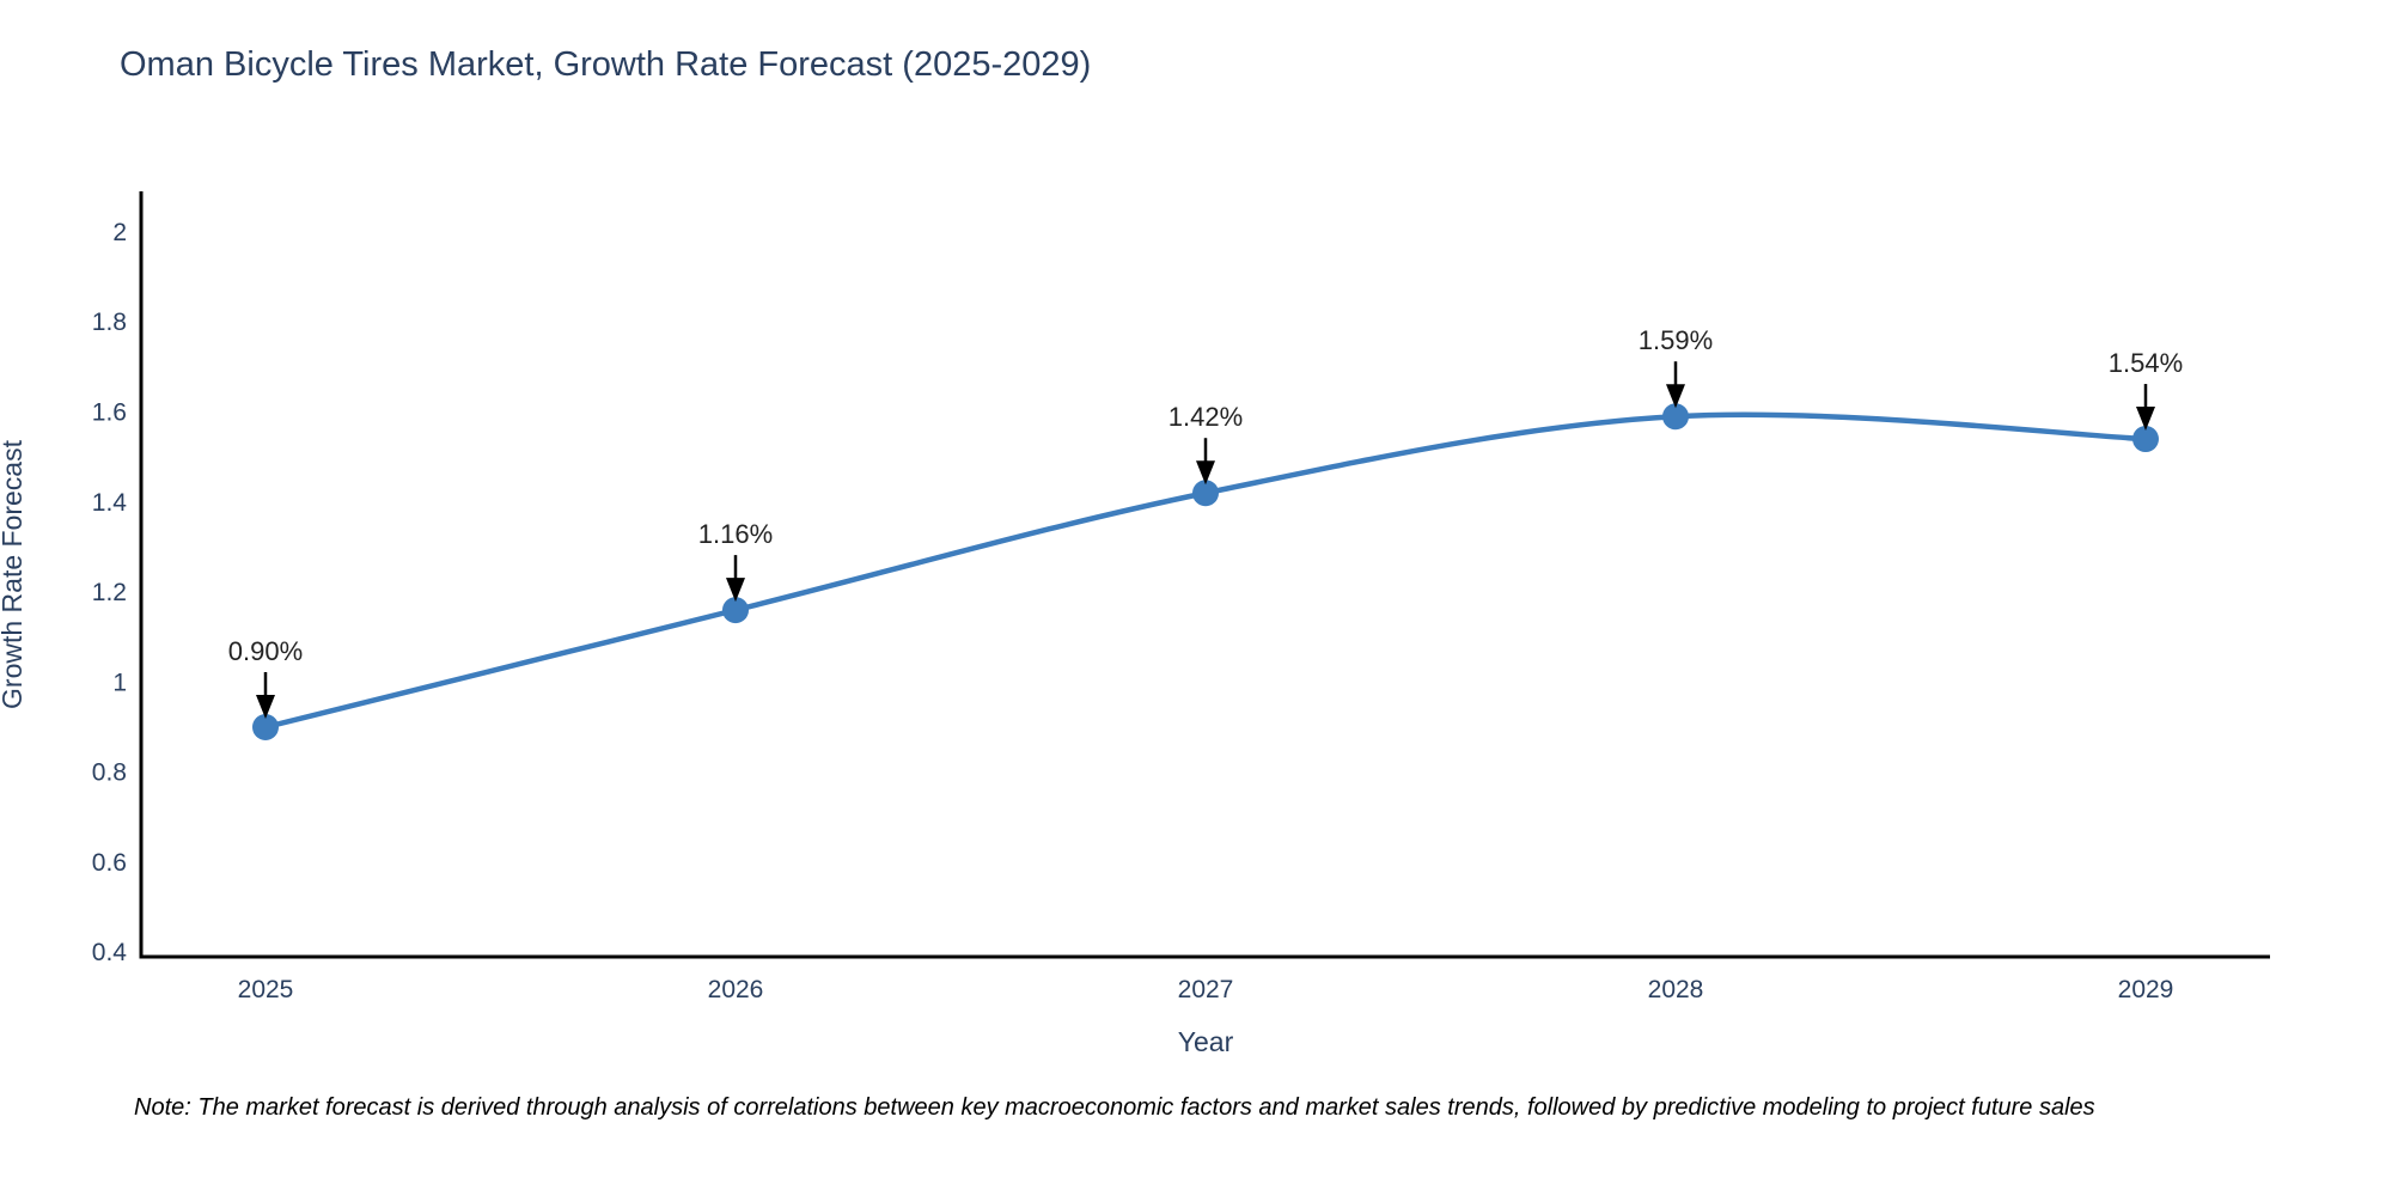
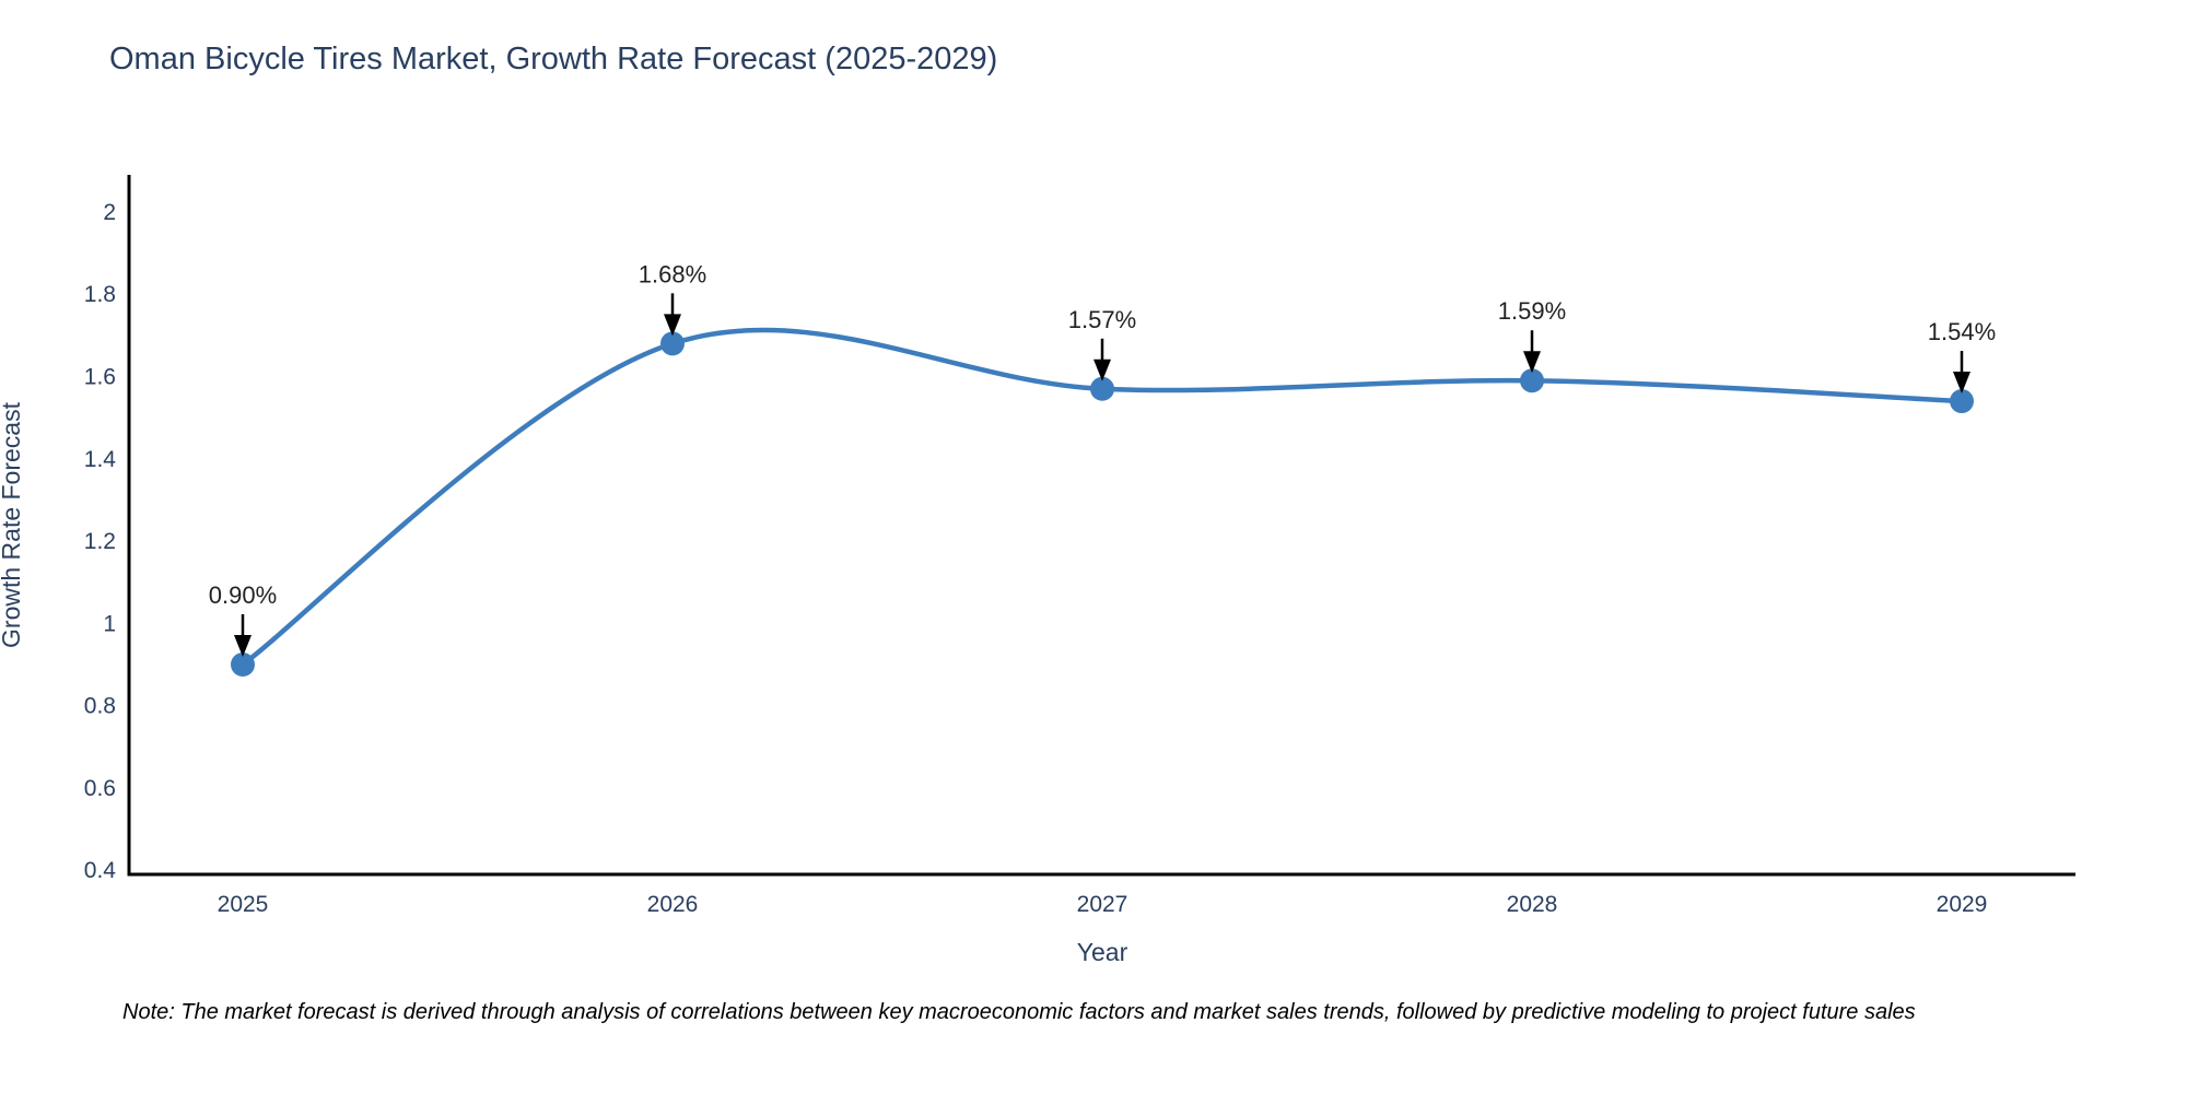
2026: 1.16% -> 1.68%
2027: 1.42% -> 1.57%
